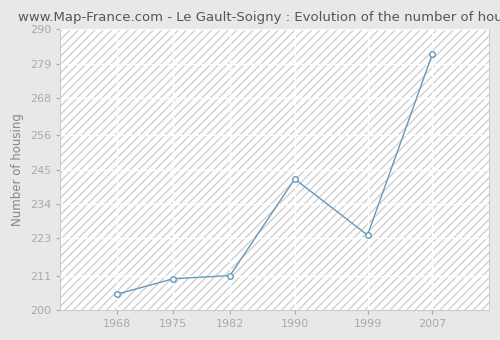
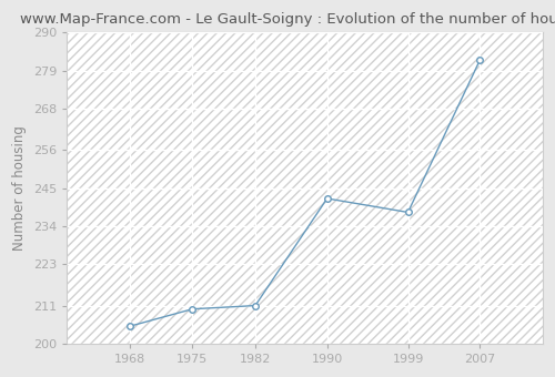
1999: 224 -> 238
